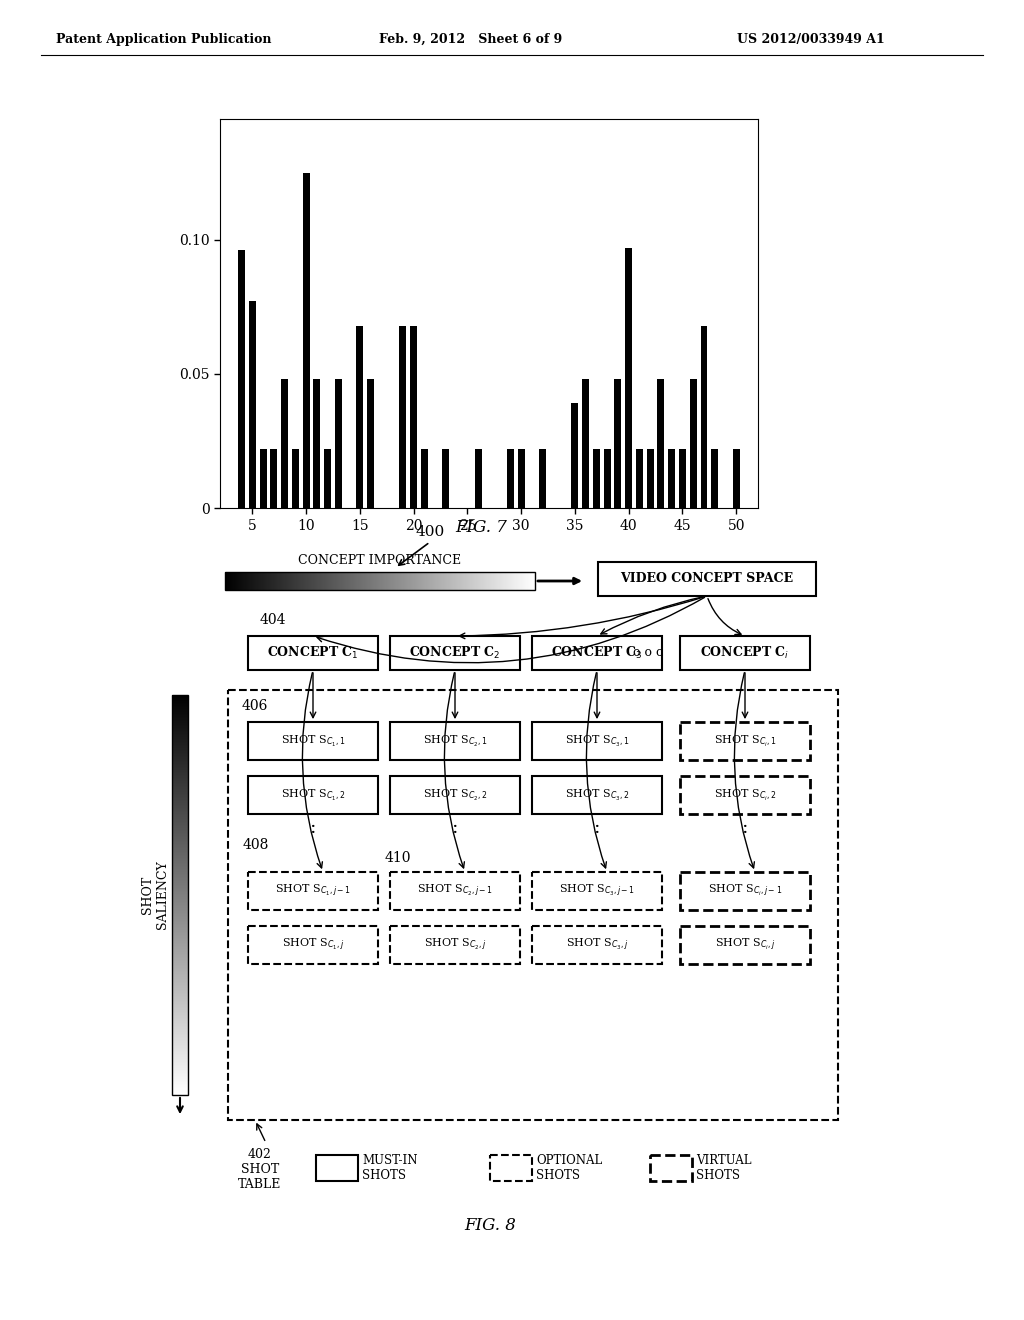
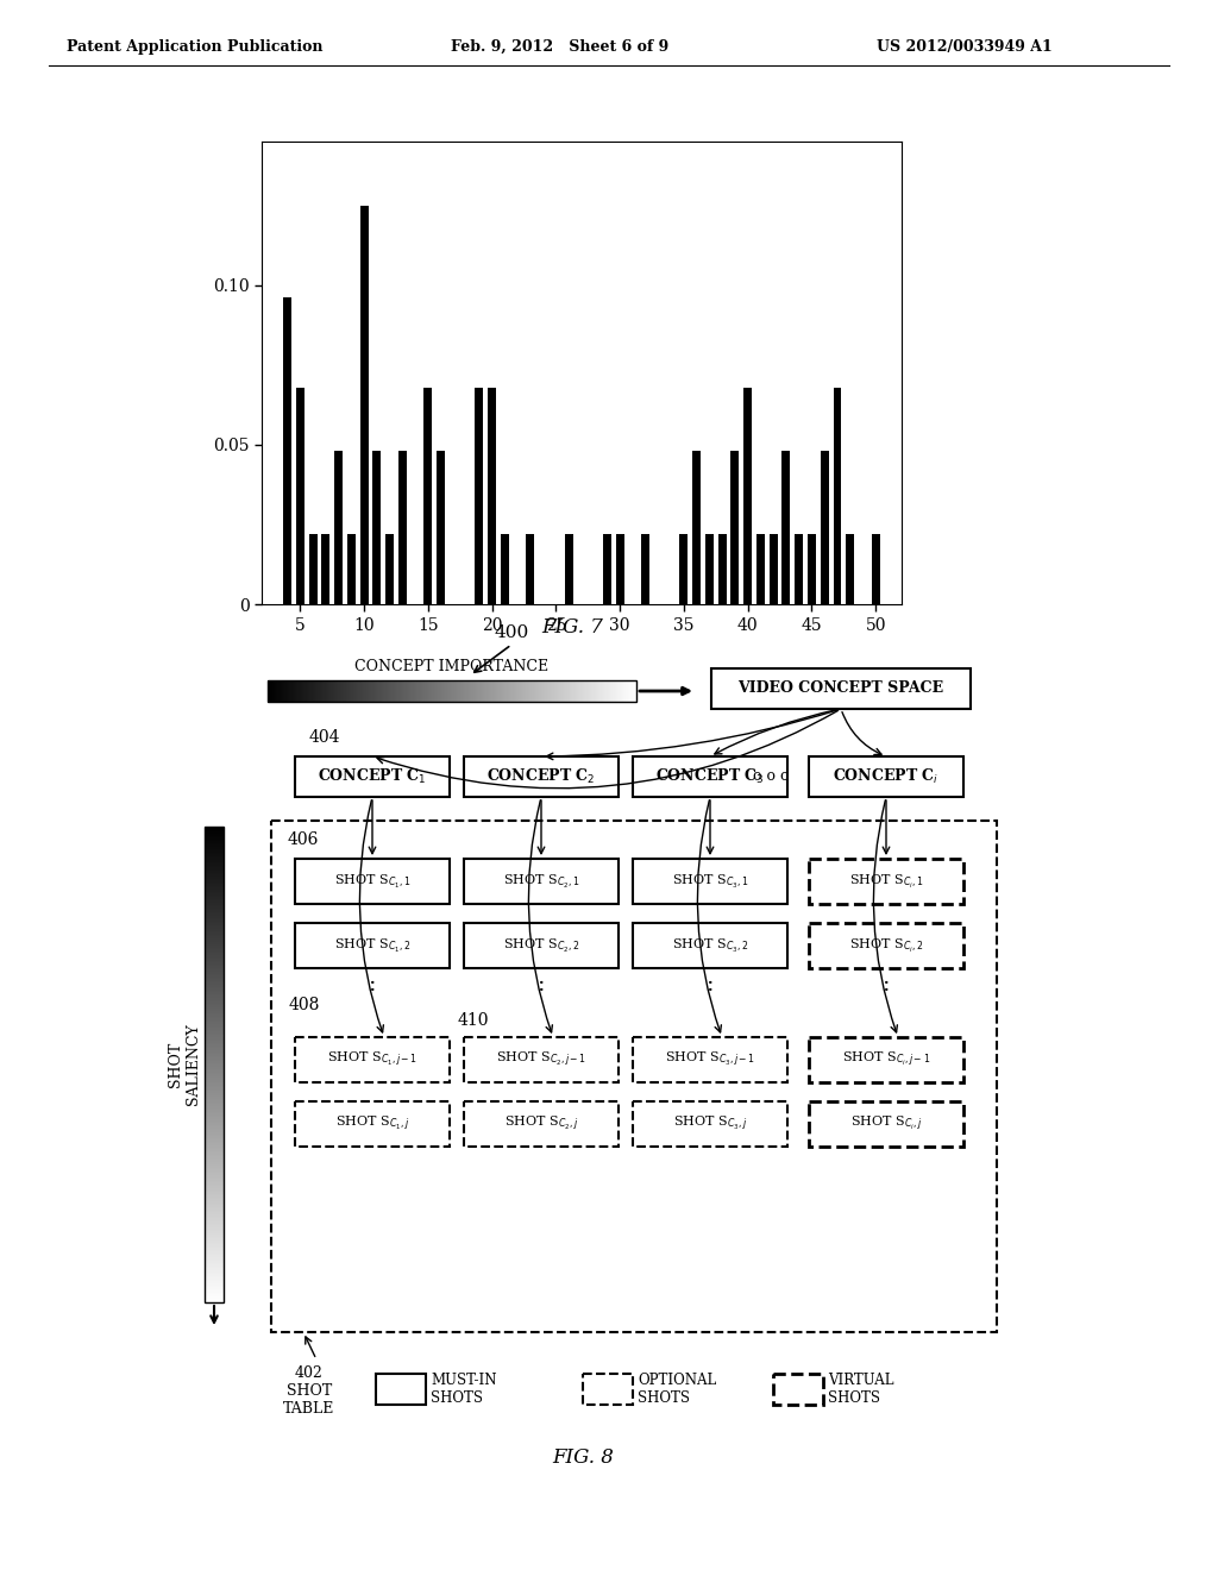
5: 0.077 -> 0.068
35: 0.039 -> 0.022
40: 0.097 -> 0.068
